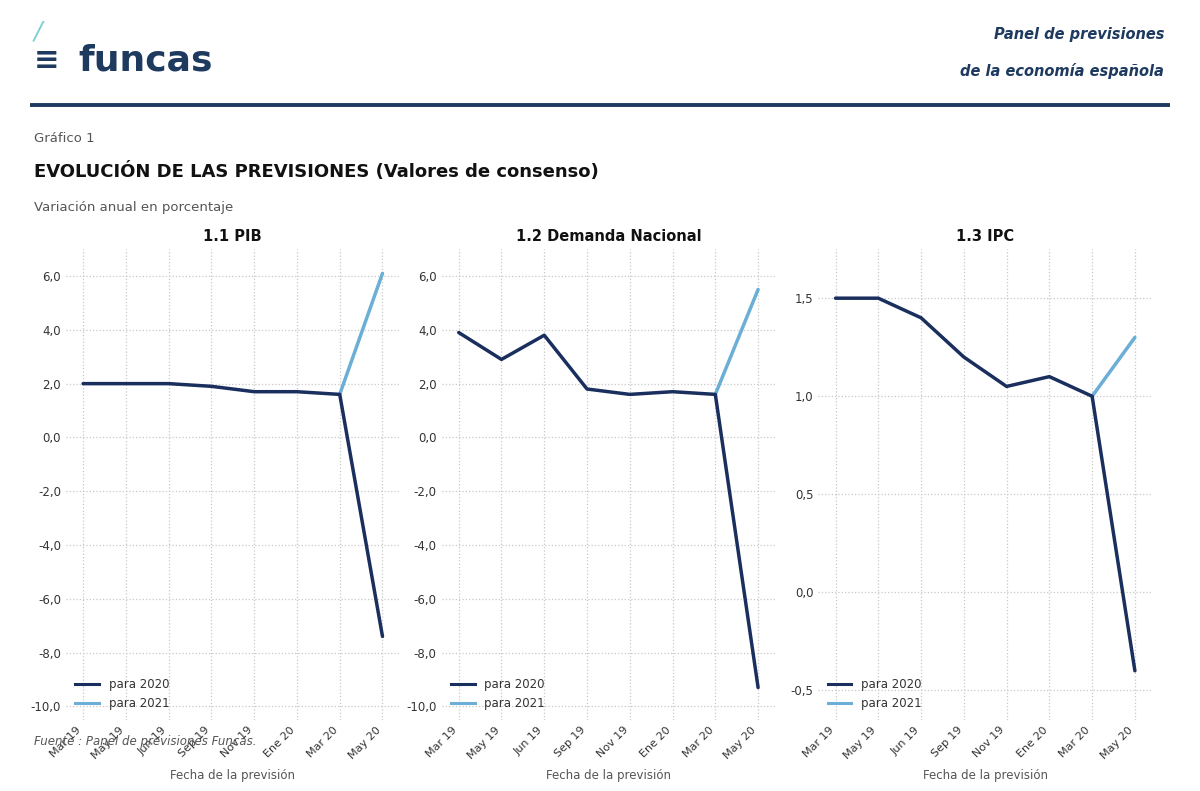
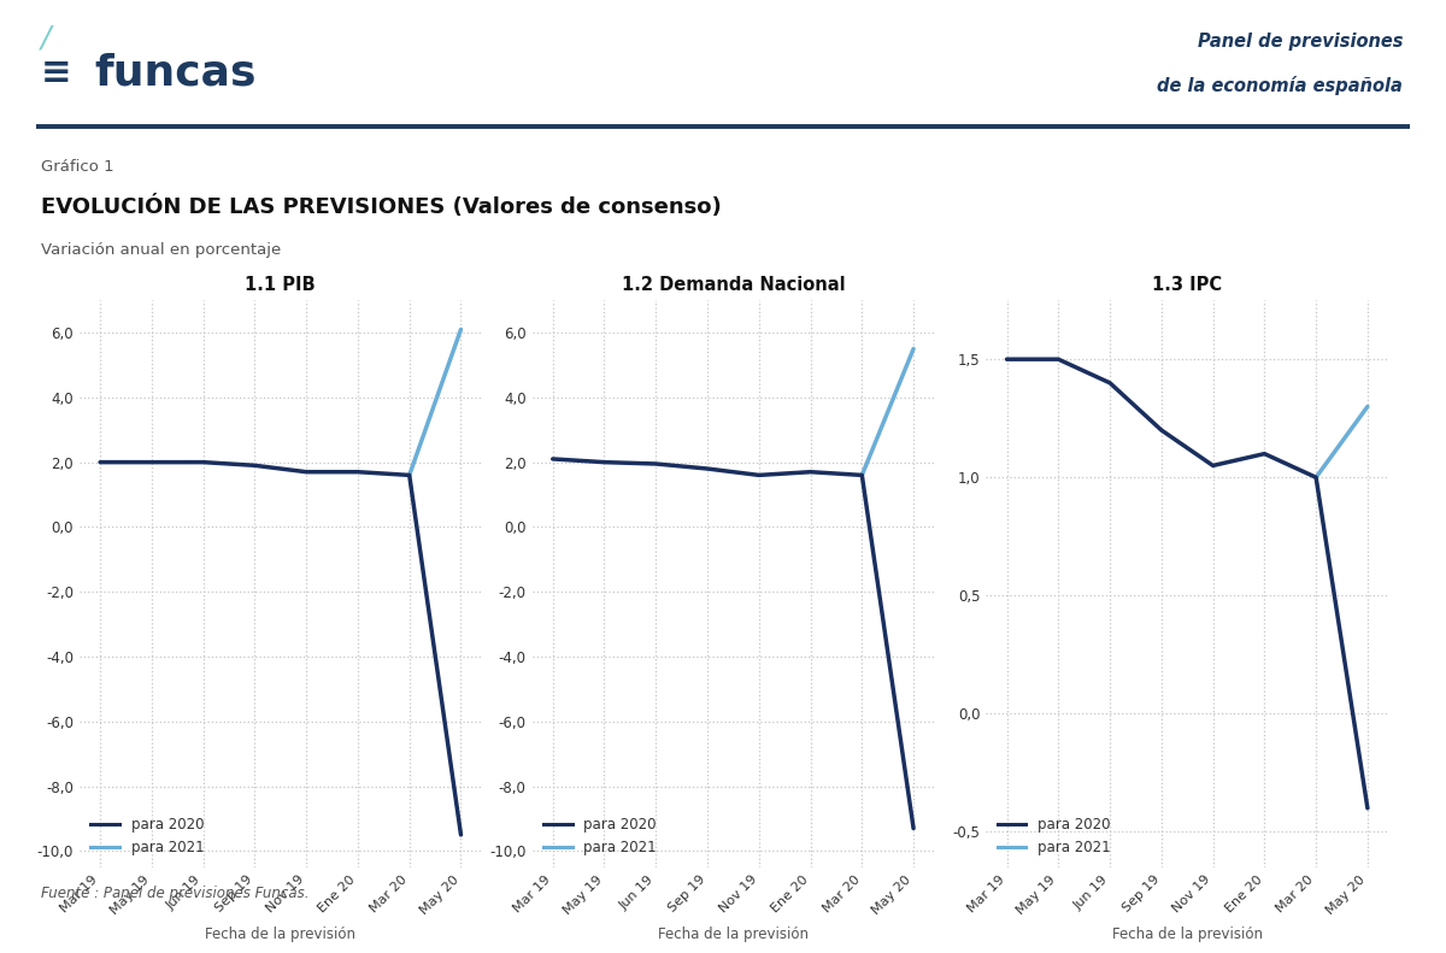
1.1 PIB/May 20: -7,4 -> -9,5
1.2 Demanda Nacional/Mar 19: 3,90 -> 2,10
1.2 Demanda Nacional/May 19: 2,90 -> 2,00
1.2 Demanda Nacional/Jun 19: 3,80 -> 1,95
